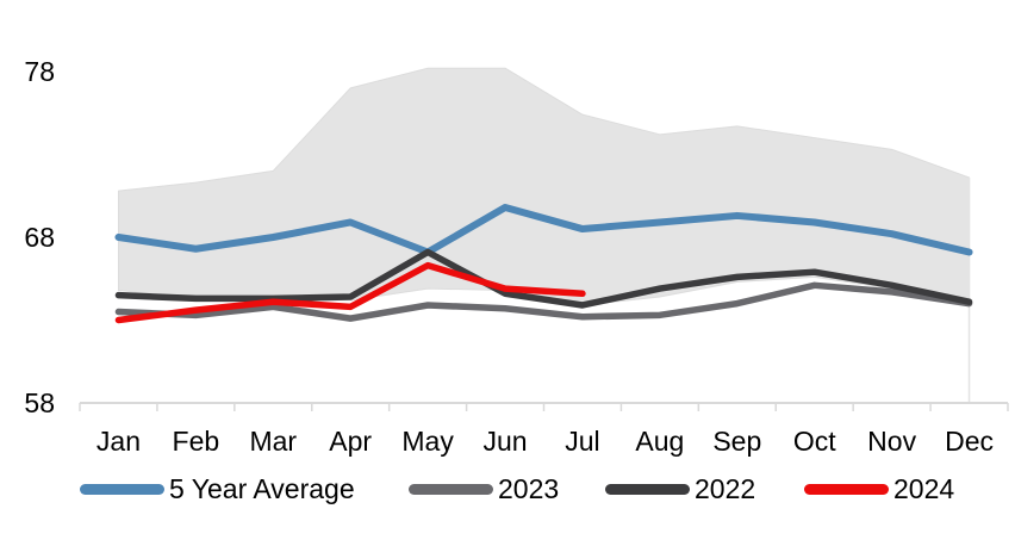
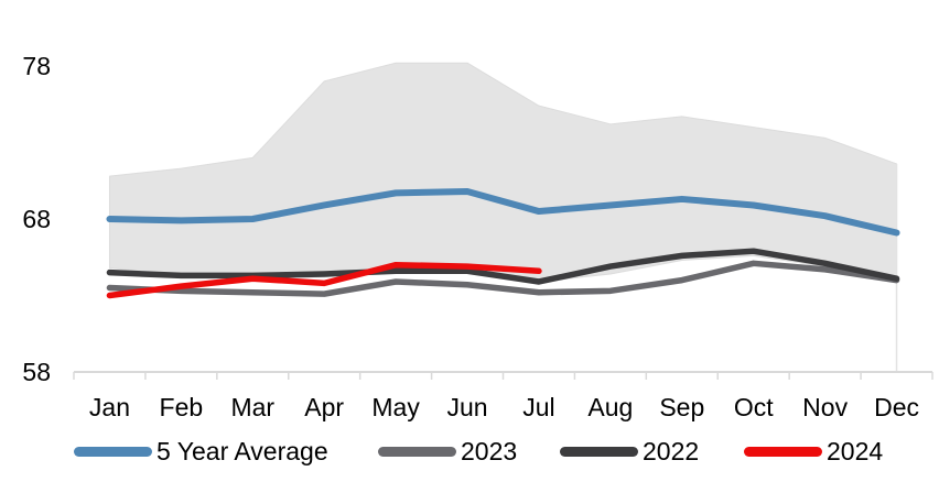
5 Year Average/Feb: 67.3 -> 67.9
2023/Mar: 63.8 -> 63.2
5 Year Average/May: 67.1 -> 69.7
2022/May: 67.1 -> 64.6
2024/May: 66.3 -> 65.0
